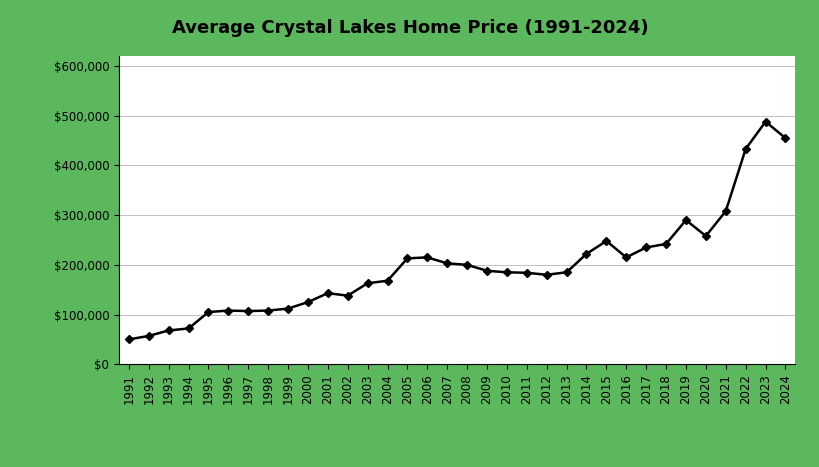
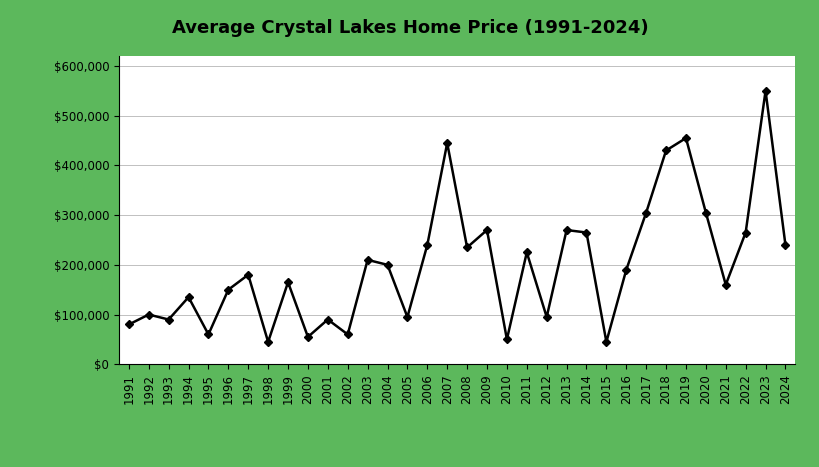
1991: $50,000 -> $80,000
1992: $57,000 -> $100,000
1993: $68,000 -> $90,000
1994: $72,000 -> $135,000
1995: $105,000 -> $60,000
1996: $108,000 -> $150,000
1997: $107,000 -> $180,000
1998: $108,000 -> $45,000
1999: $112,000 -> $165,000
2000: $125,000 -> $55,000
2001: $143,000 -> $90,000
2002: $138,000 -> $60,000
2003: $163,000 -> $210,000
2004: $168,000 -> $200,000
2005: $213,000 -> $95,000
2006: $215,000 -> $240,000
2007: $203,000 -> $445,000
2008: $200,000 -> $235,000
2009: $188,000 -> $270,000
2010: $185,000 -> $50,000
2011: $184,000 -> $225,000
2012: $180,000 -> $95,000
2013: $185,000 -> $270,000
2014: $222,000 -> $265,000
2015: $248,000 -> $45,000
2016: $215,000 -> $190,000
2017: $235,000 -> $305,000
2018: $242,000 -> $430,000
2019: $290,000 -> $455,000
2020: $258,000 -> $305,000
2021: $308,000 -> $160,000
2022: $433,000 -> $265,000
2023: $488,000 -> $550,000
2024: $455,000 -> $240,000
